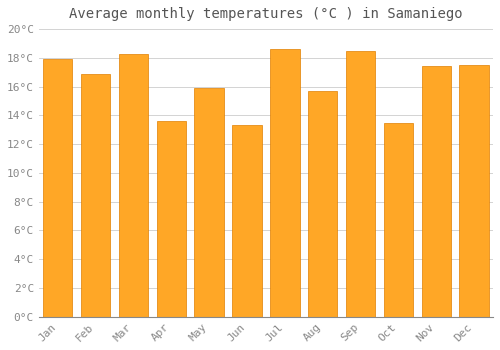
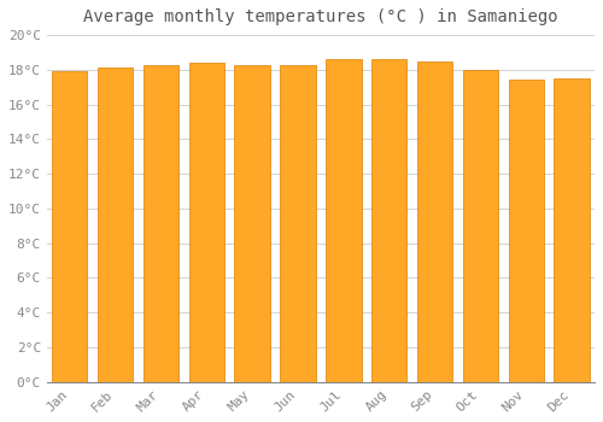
Feb: 16.9°C -> 18.1°C
Apr: 13.6°C -> 18.4°C
May: 15.9°C -> 18.3°C
Jun: 13.3°C -> 18.3°C
Aug: 15.7°C -> 18.6°C
Oct: 13.5°C -> 18.0°C
